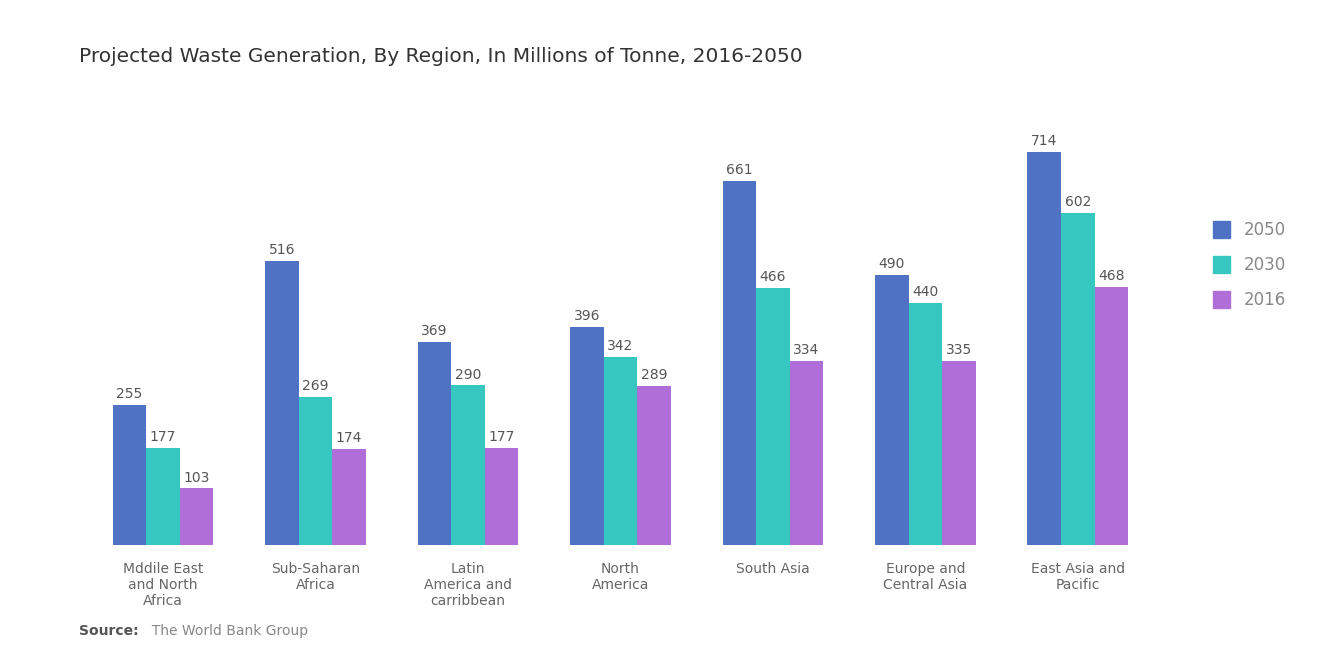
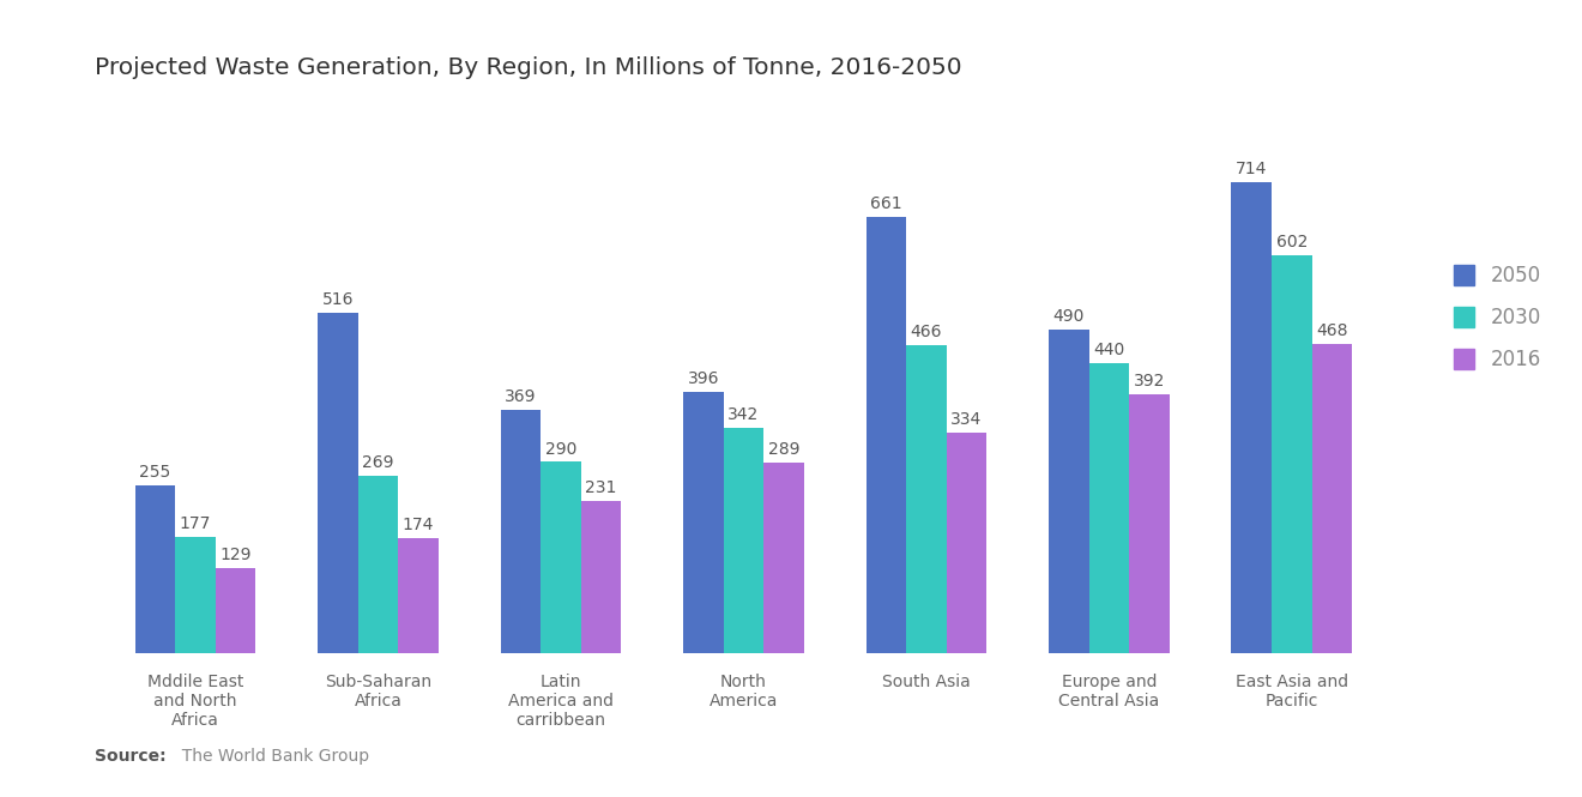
2016/Mddile East and North Africa: 103 -> 129
2016/Latin America and carribbean: 177 -> 231
2016/Europe and Central Asia: 335 -> 392
